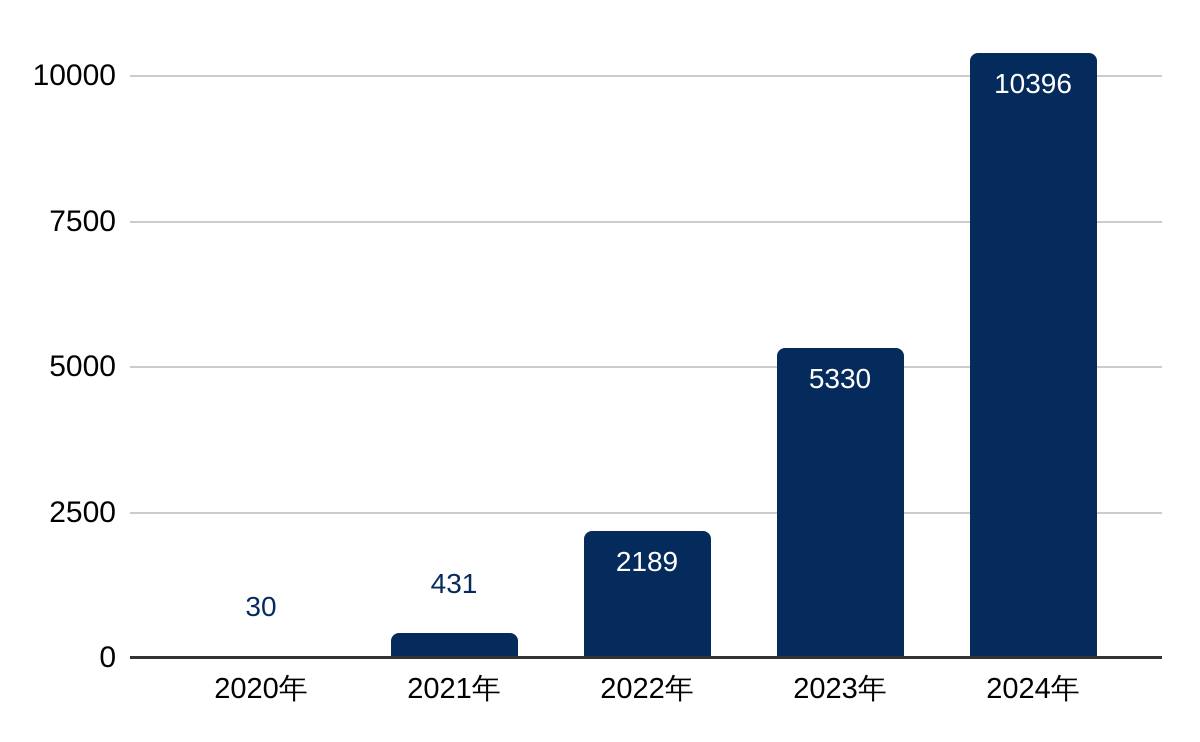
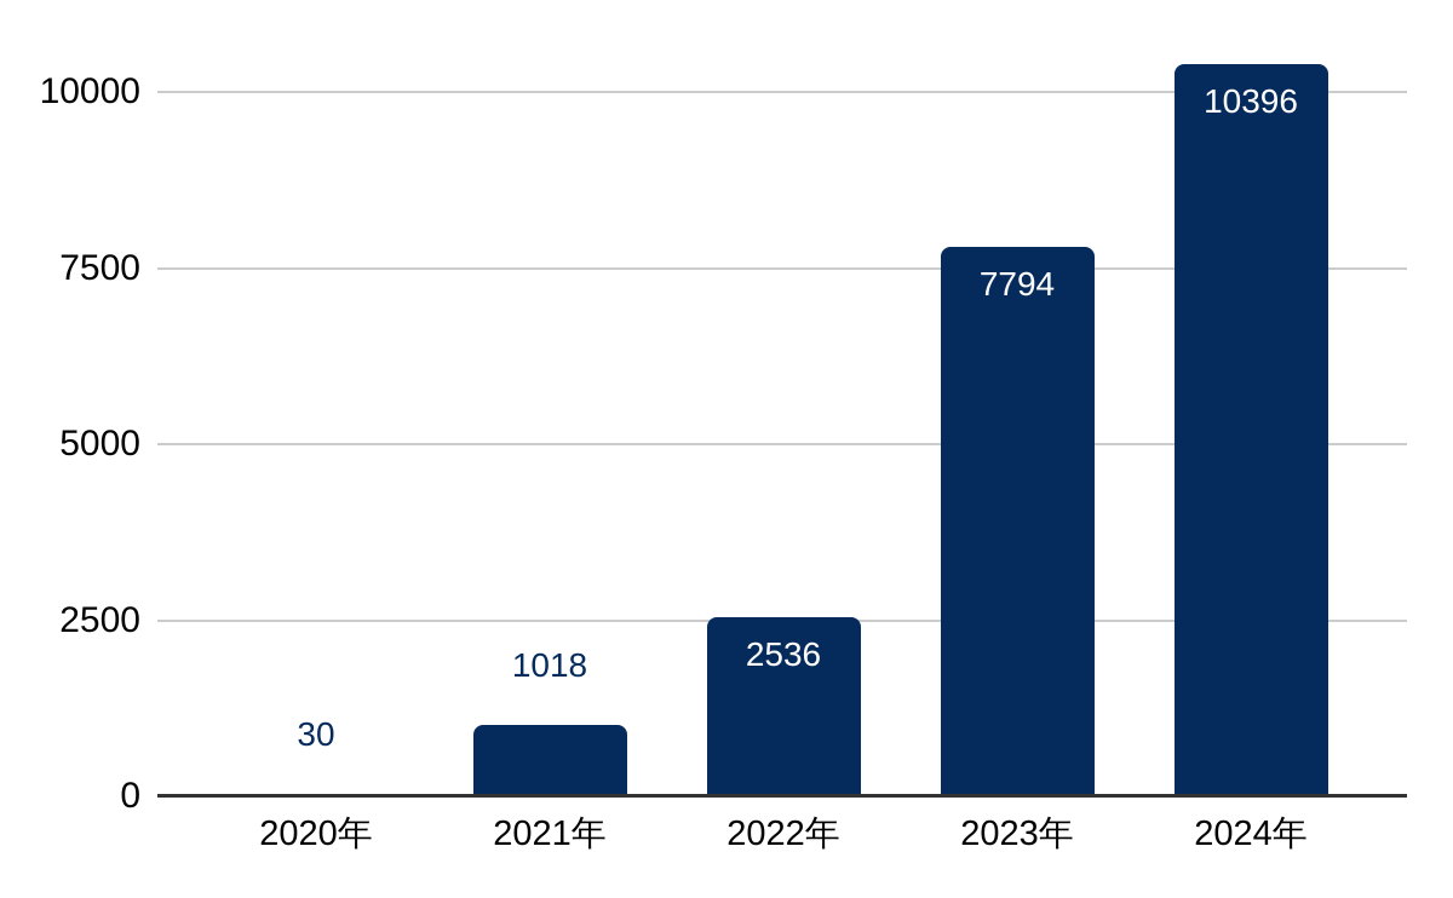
2021年: 431 -> 1018
2022年: 2189 -> 2536
2023年: 5330 -> 7794
